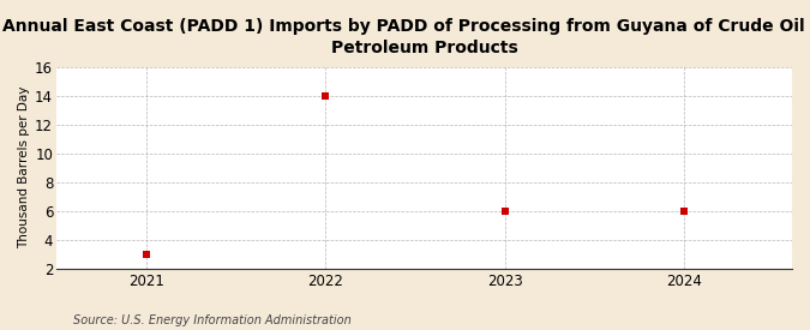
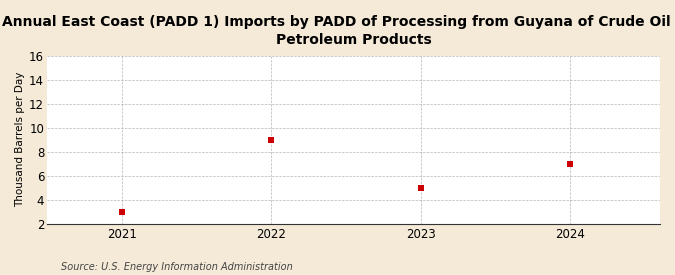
2022: 14 -> 9
2023: 6 -> 5
2024: 6 -> 7
